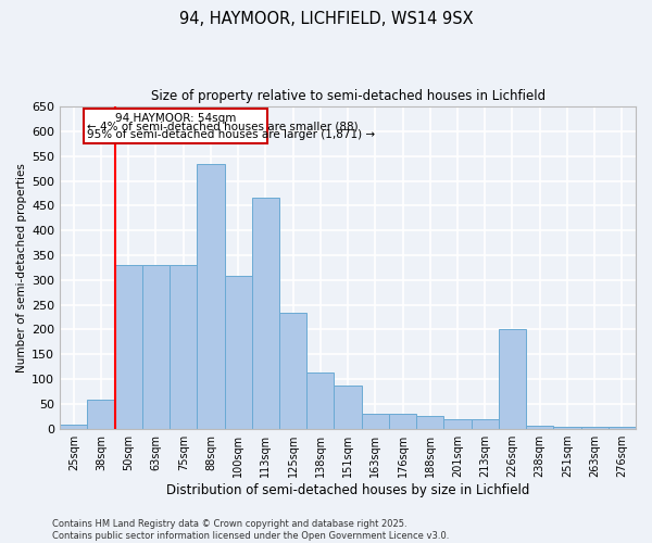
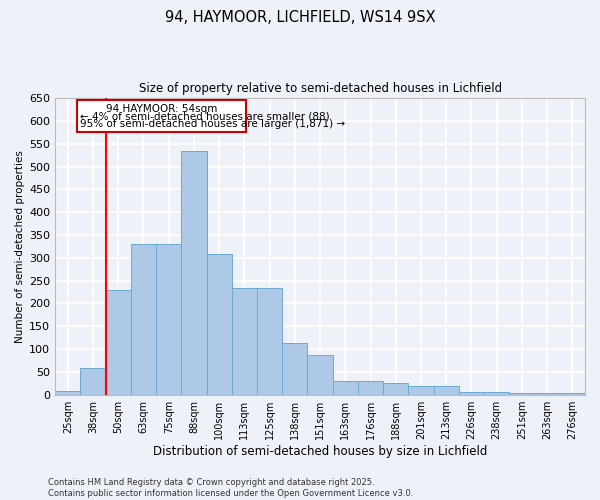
50sqm: 330 -> 230
113sqm: 465 -> 234
226sqm: 200 -> 5
